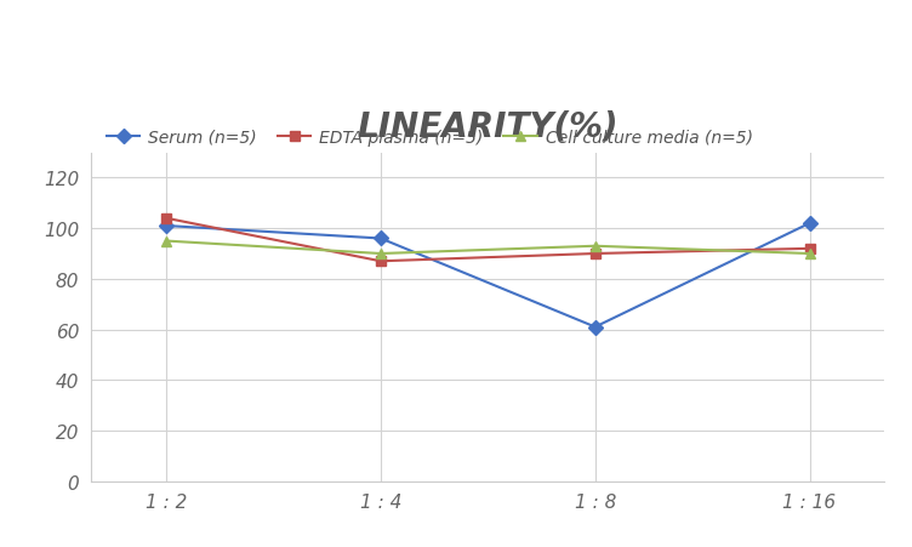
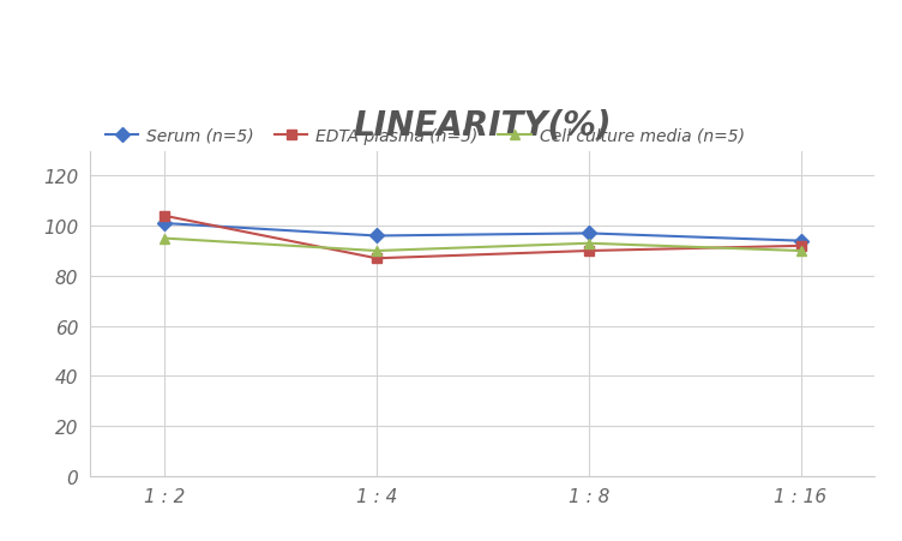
Serum (n=5)/1 : 8: 61 -> 97
Serum (n=5)/1 : 16: 102 -> 94
